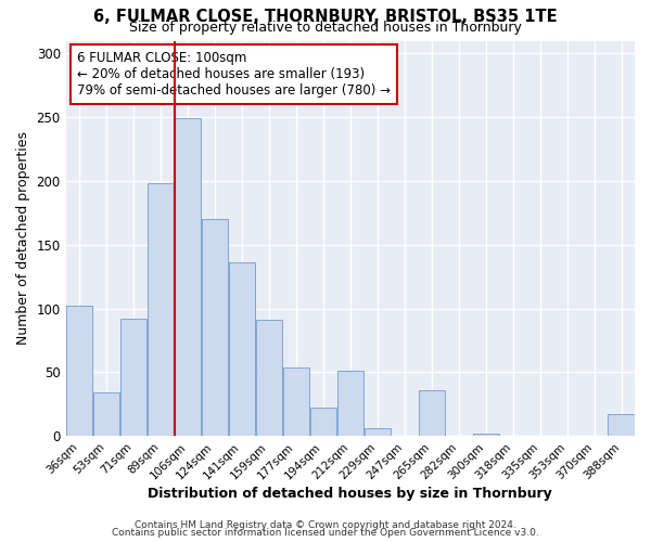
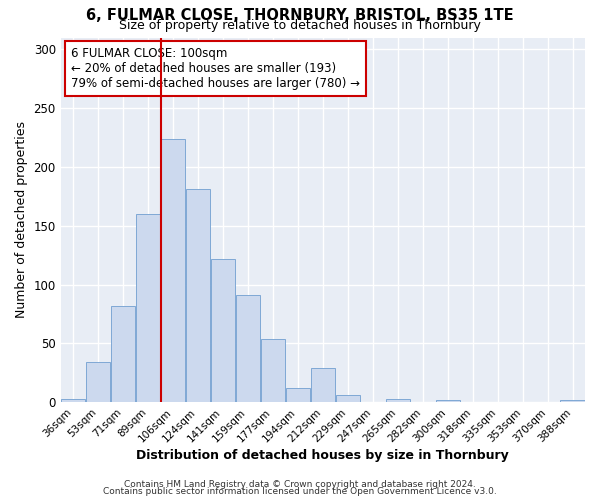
36sqm: 102 -> 3
71sqm: 92 -> 82
89sqm: 198 -> 160
106sqm: 249 -> 224
124sqm: 170 -> 181
141sqm: 136 -> 122
194sqm: 22 -> 12
212sqm: 51 -> 29
265sqm: 36 -> 3
388sqm: 17 -> 2
